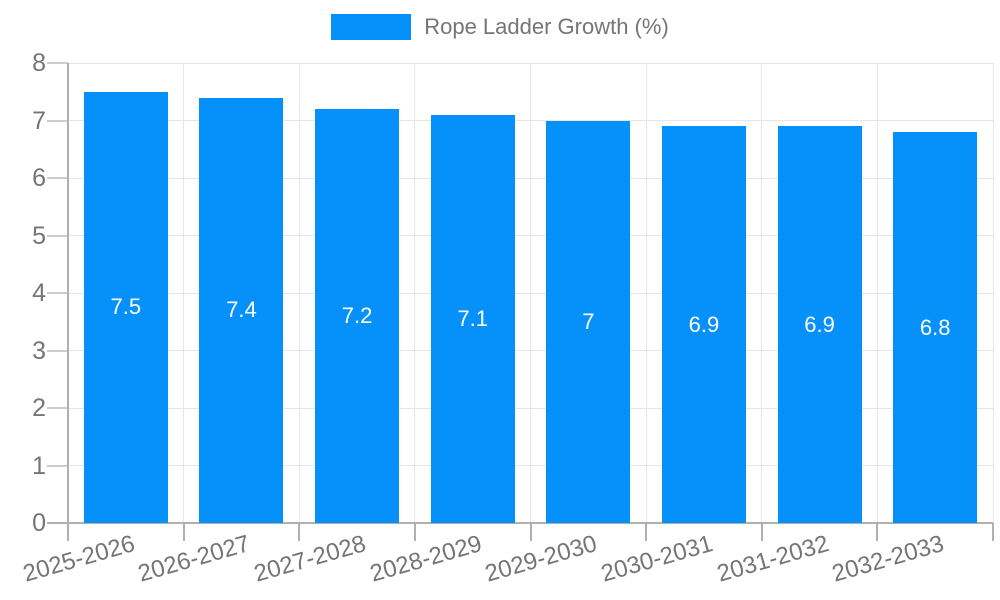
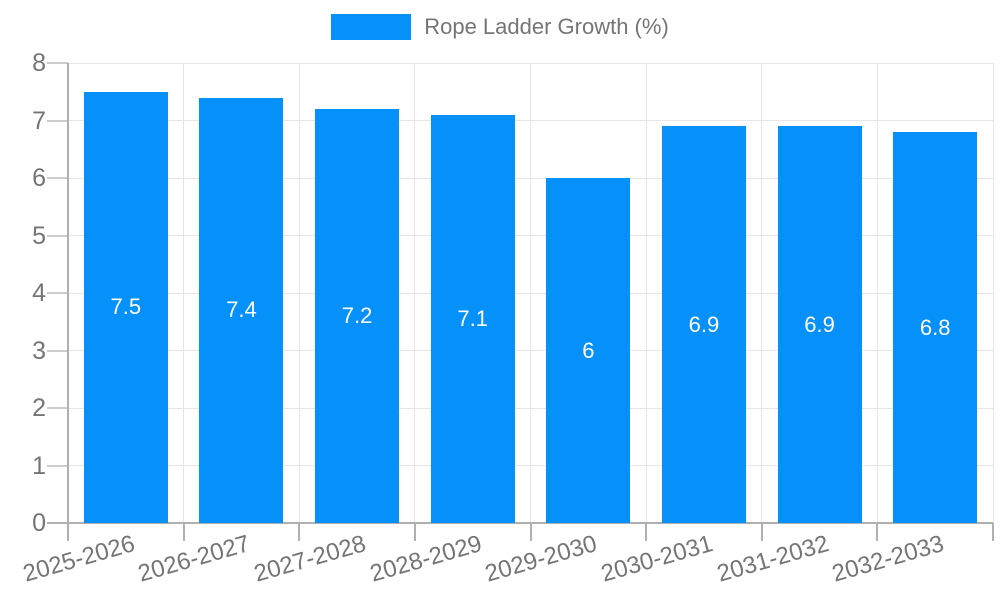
2029-2030: 7 -> 6
